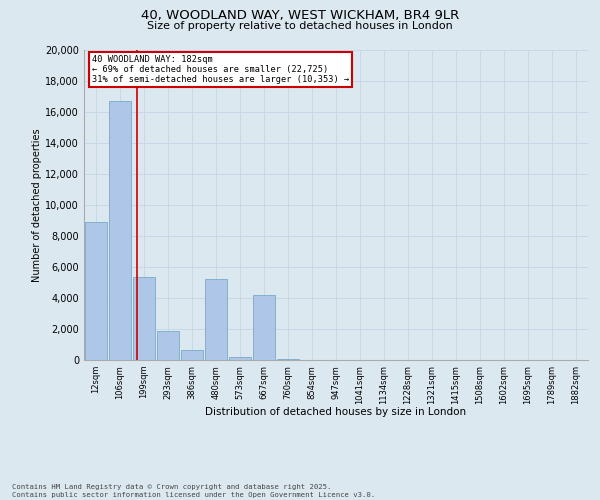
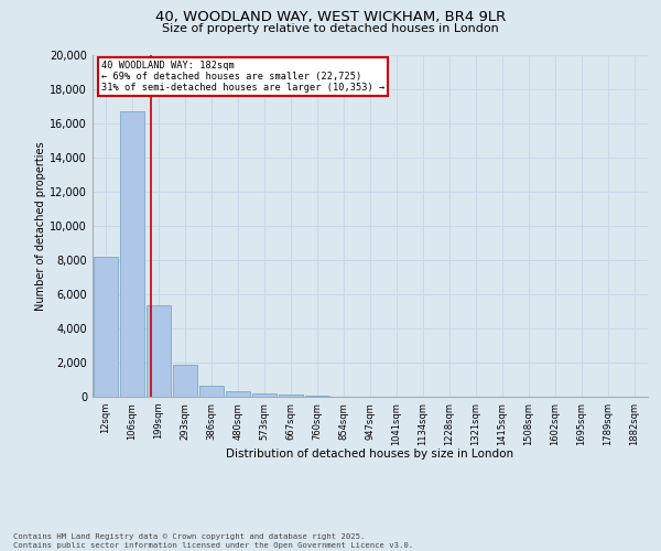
12sqm: 8,900 -> 8,200
480sqm: 5,200 -> 300
667sqm: 4,200 -> 100
